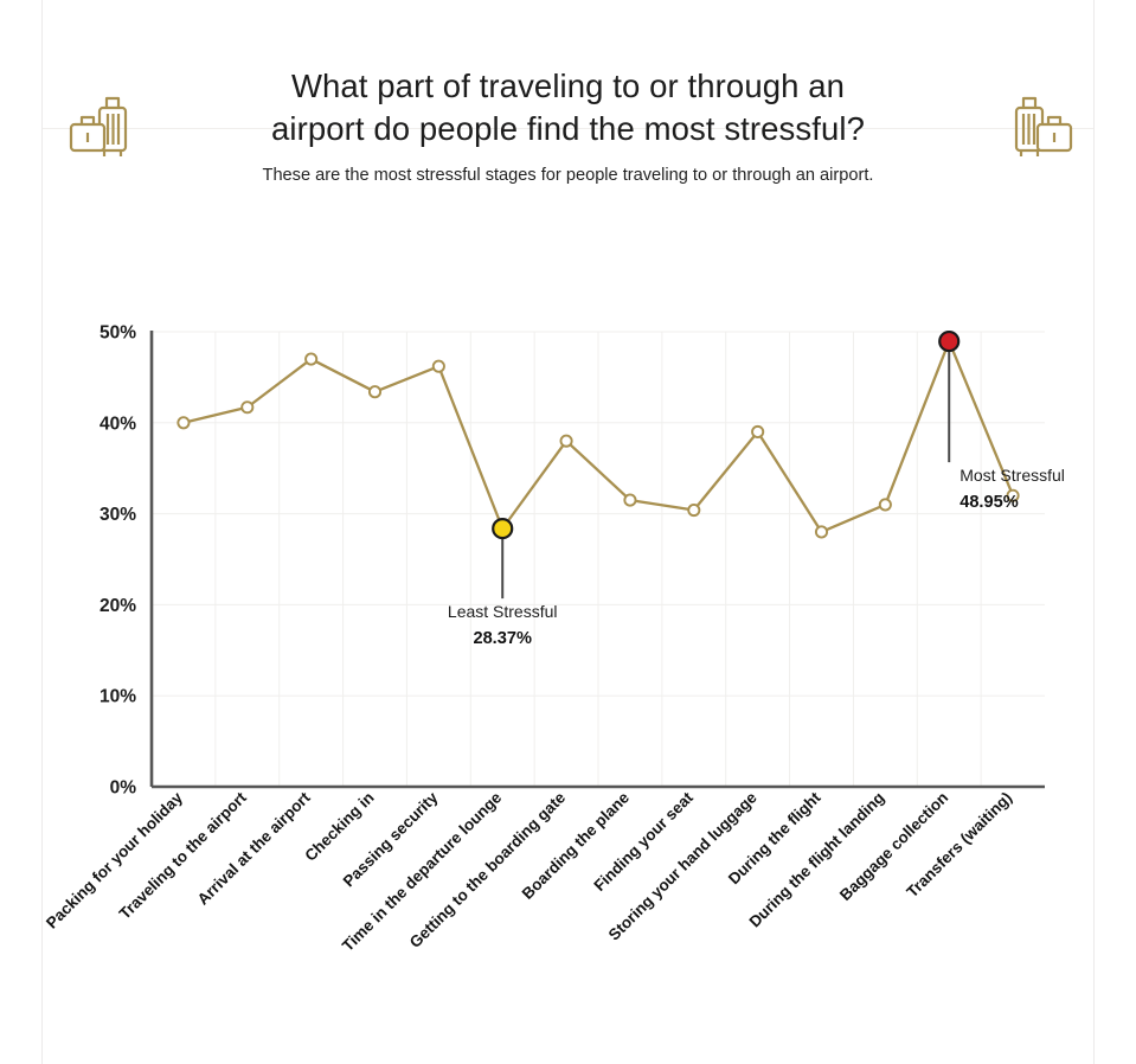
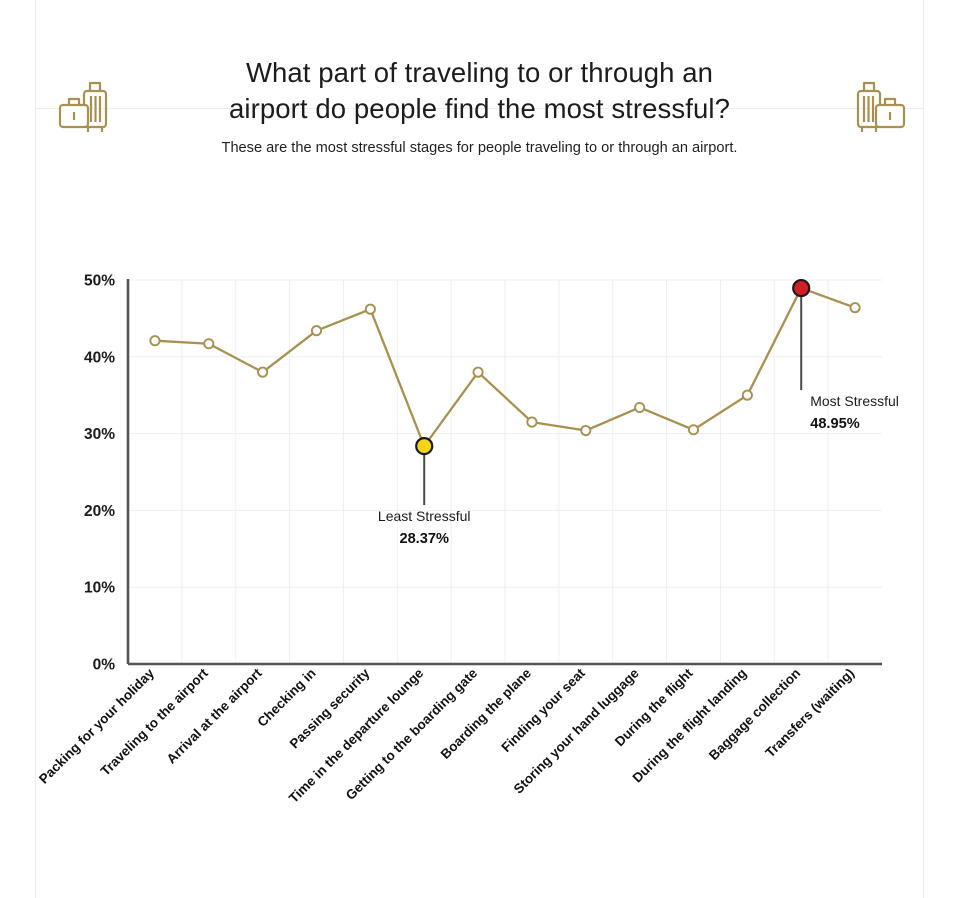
Packing for your holiday: 40% -> 42%
Arrival at the airport: 47% -> 38%
Storing your hand luggage: 39% -> 33%
During the flight: 28% -> 30%
During the flight landing: 31% -> 35%
Transfers (waiting): 32% -> 46%
